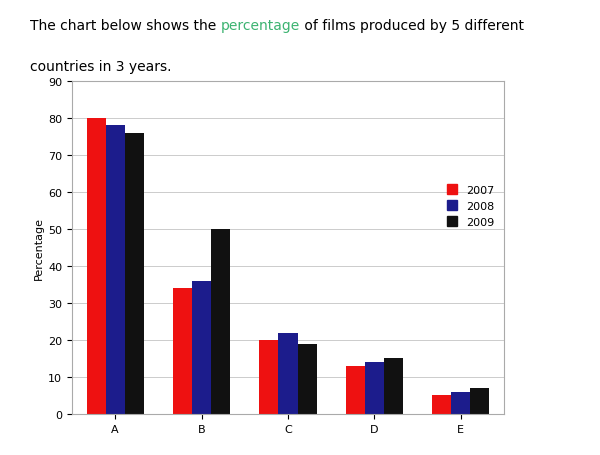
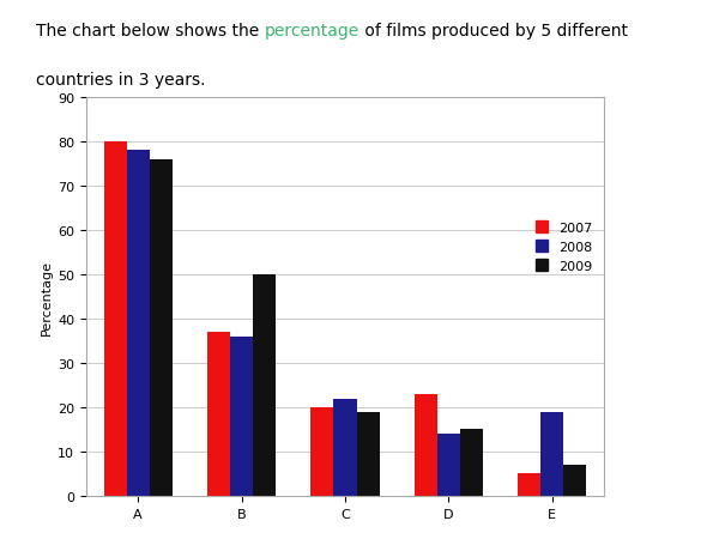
2007/B: 34 -> 37
2007/D: 13 -> 23
2008/E: 6 -> 19
